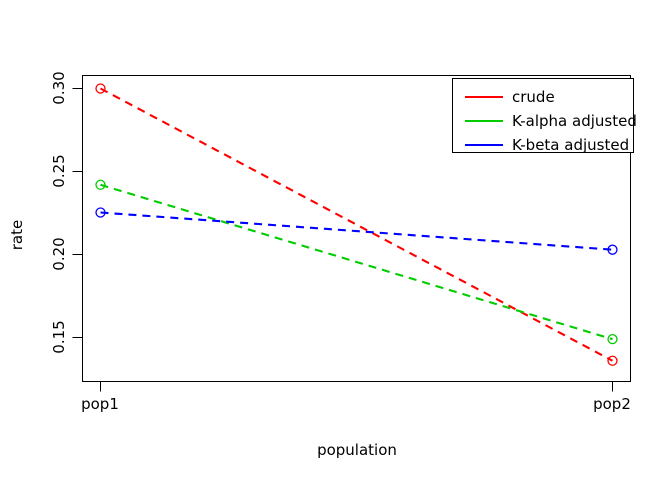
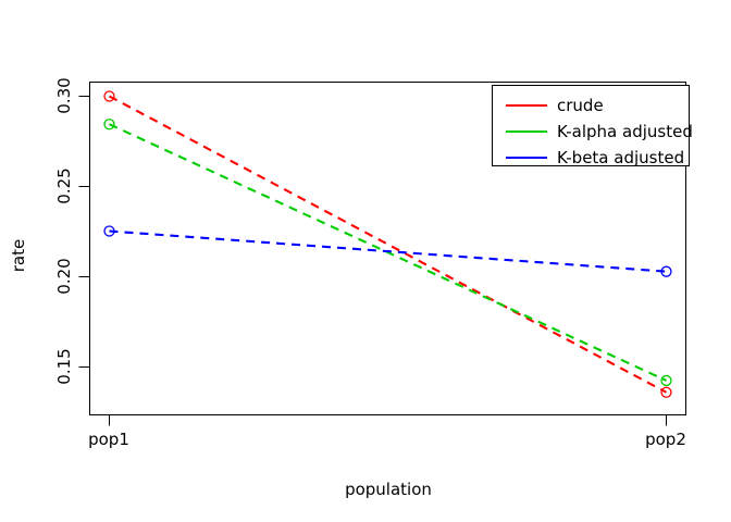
K-alpha adjusted/pop1: 0.242 -> 0.284
K-alpha adjusted/pop2: 0.149 -> 0.142
